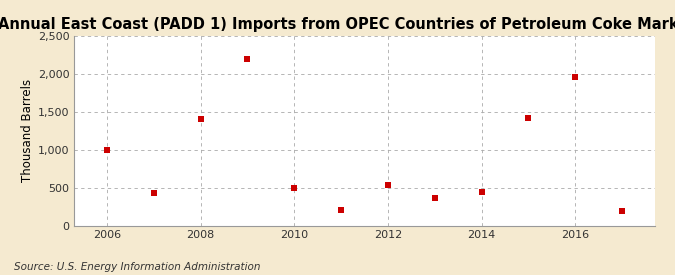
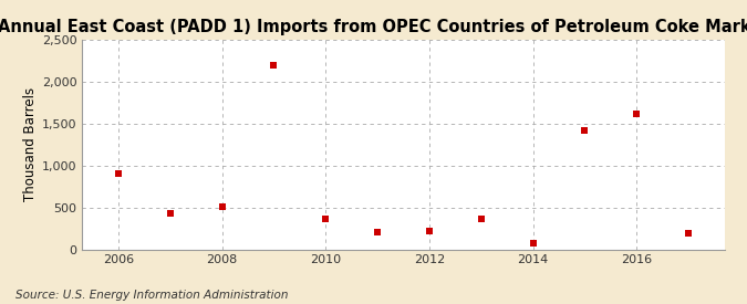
2006: 1,000 -> 900
2008: 1,400 -> 510
2010: 500 -> 360
2012: 540 -> 220
2014: 440 -> 80
2016: 1,960 -> 1,620
